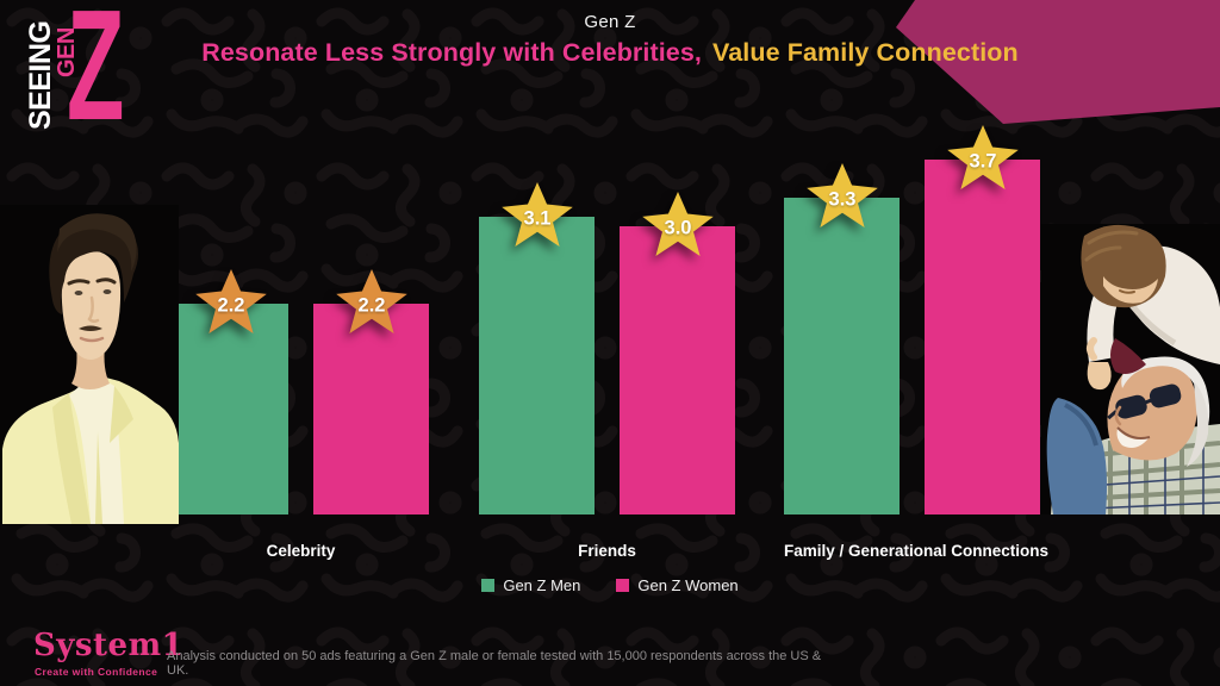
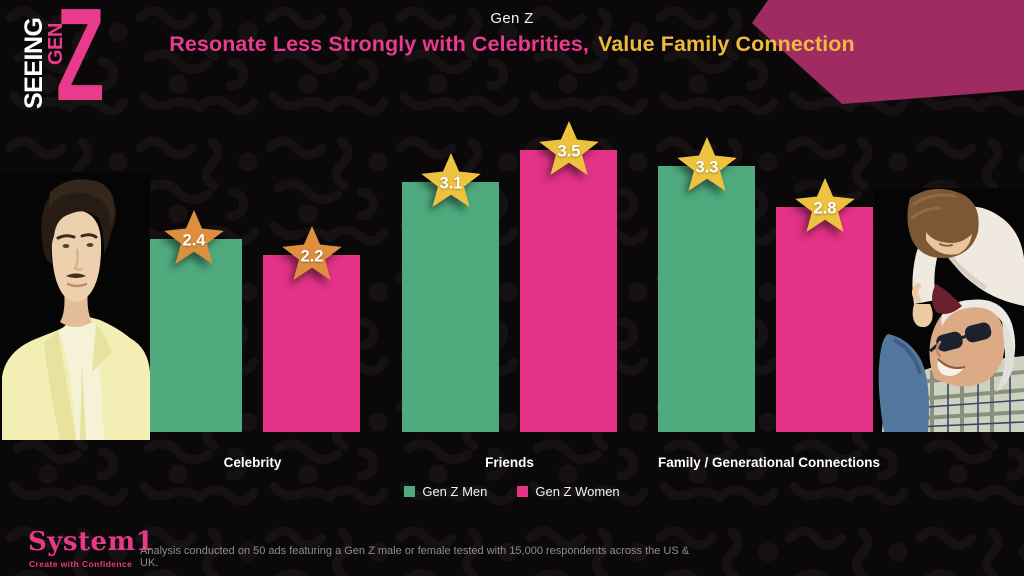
Gen Z Men/Celebrity: 2.2 -> 2.4
Gen Z Women/Friends: 3.0 -> 3.5
Gen Z Women/Family / Generational Connections: 3.7 -> 2.8
